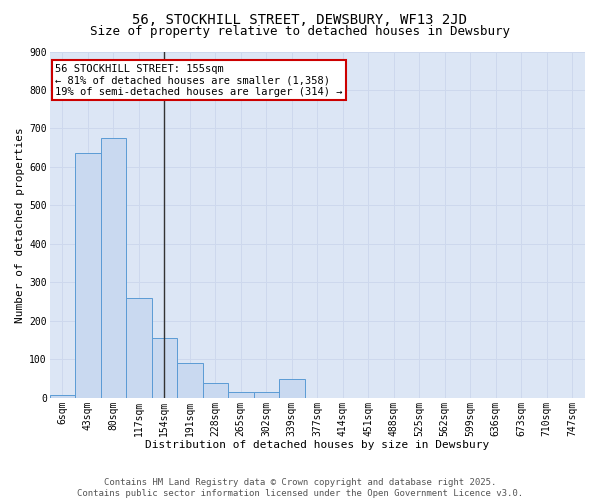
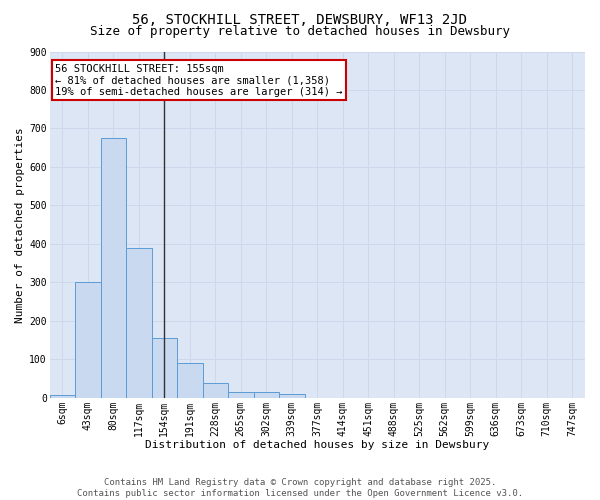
43sqm: 635 -> 300
117sqm: 260 -> 390
339sqm: 50 -> 11
